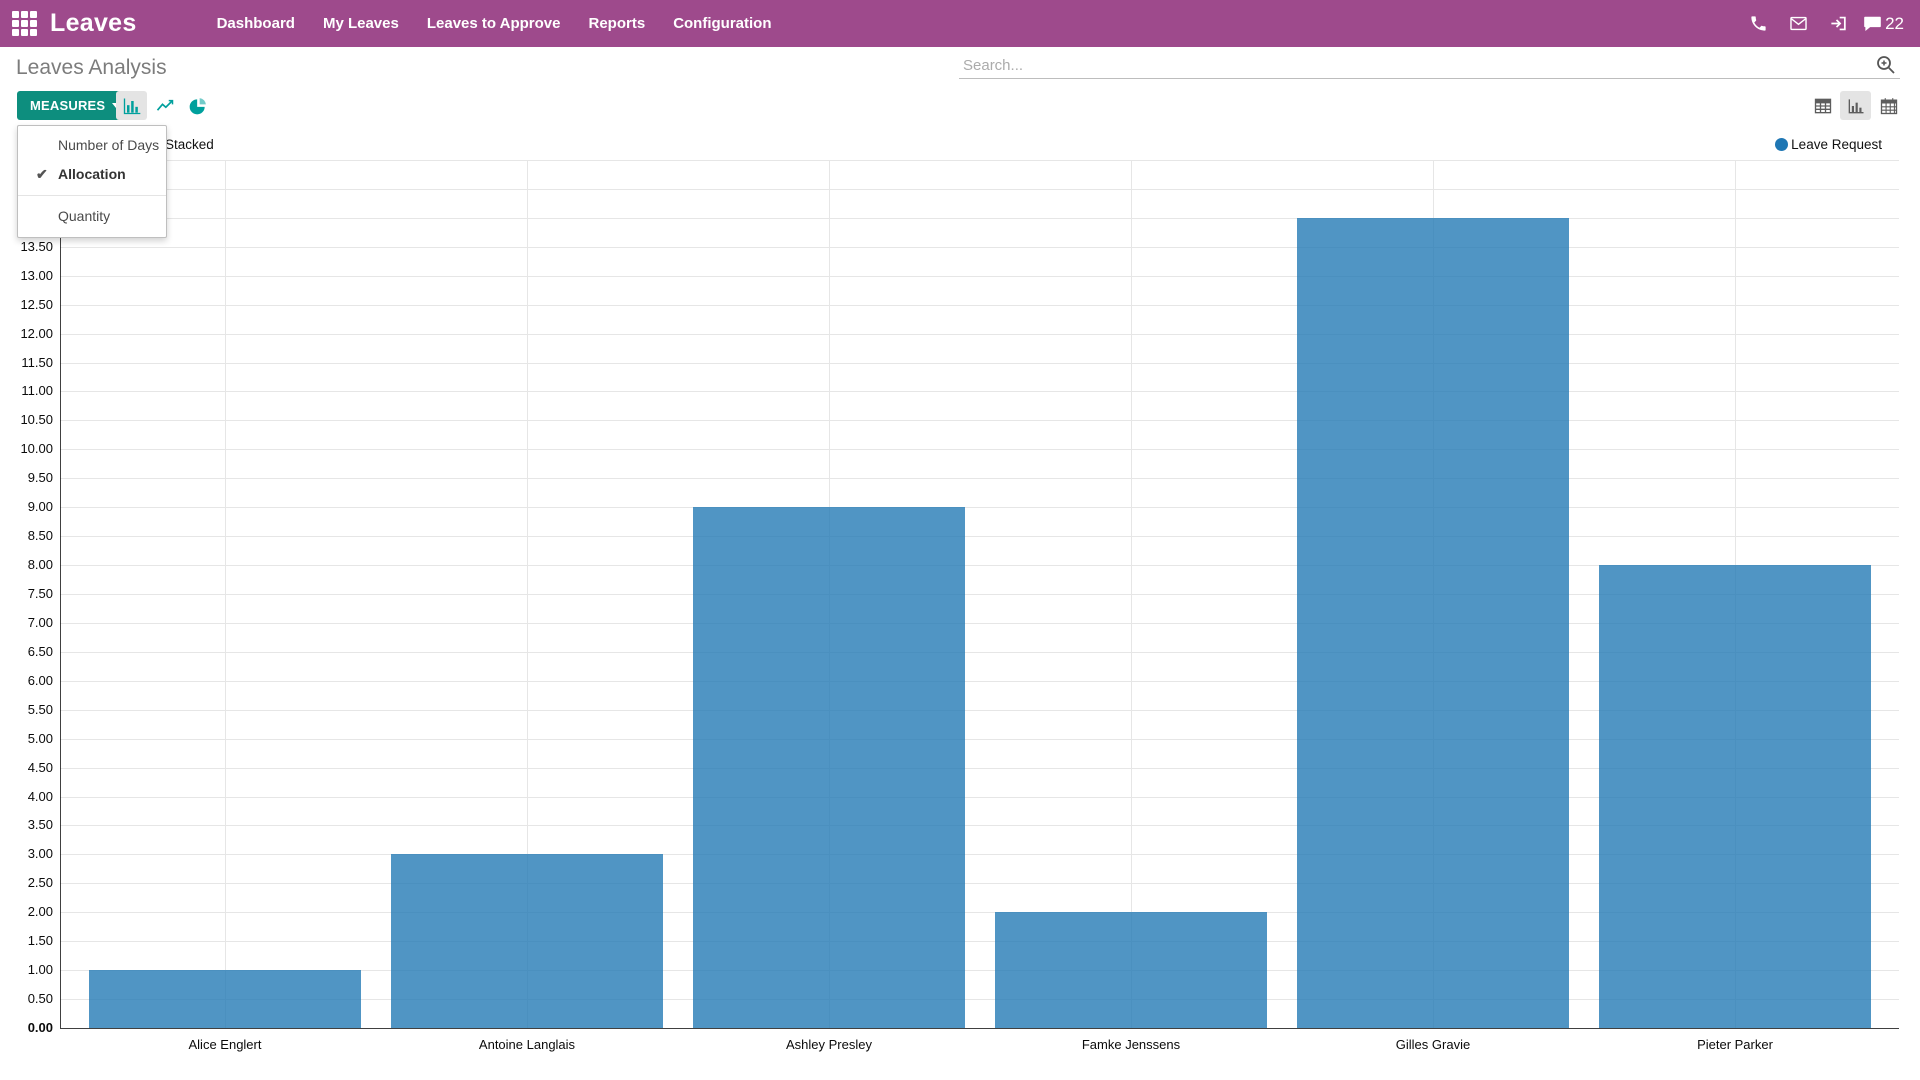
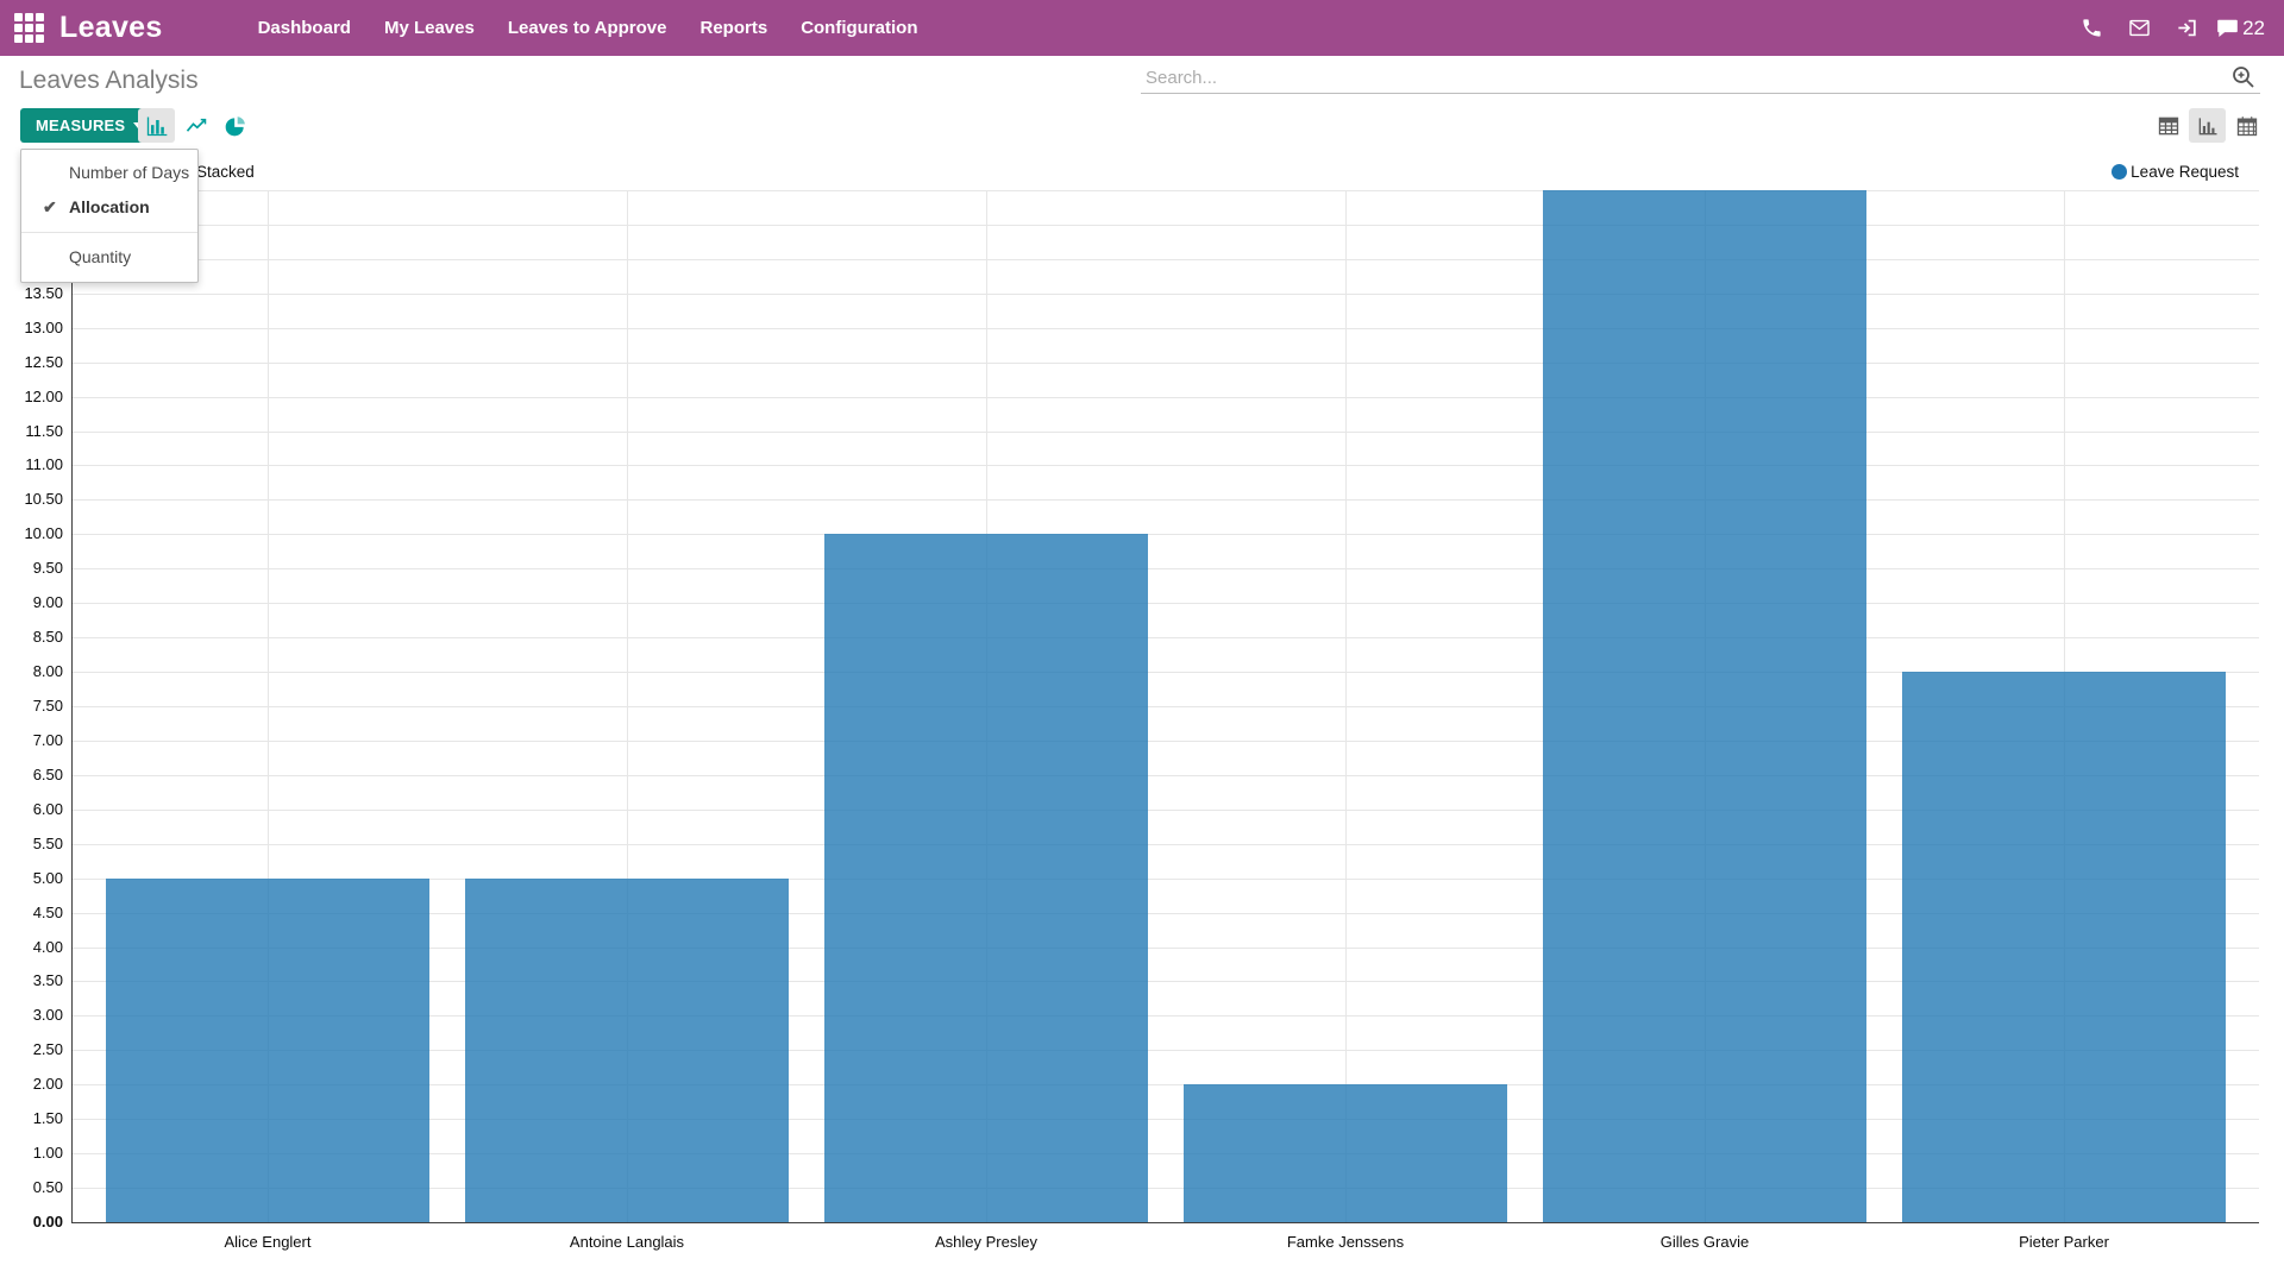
Alice Englert: 1 -> 5
Antoine Langlais: 3 -> 5
Ashley Presley: 9 -> 10
Gilles Gravie: 14 -> 15
